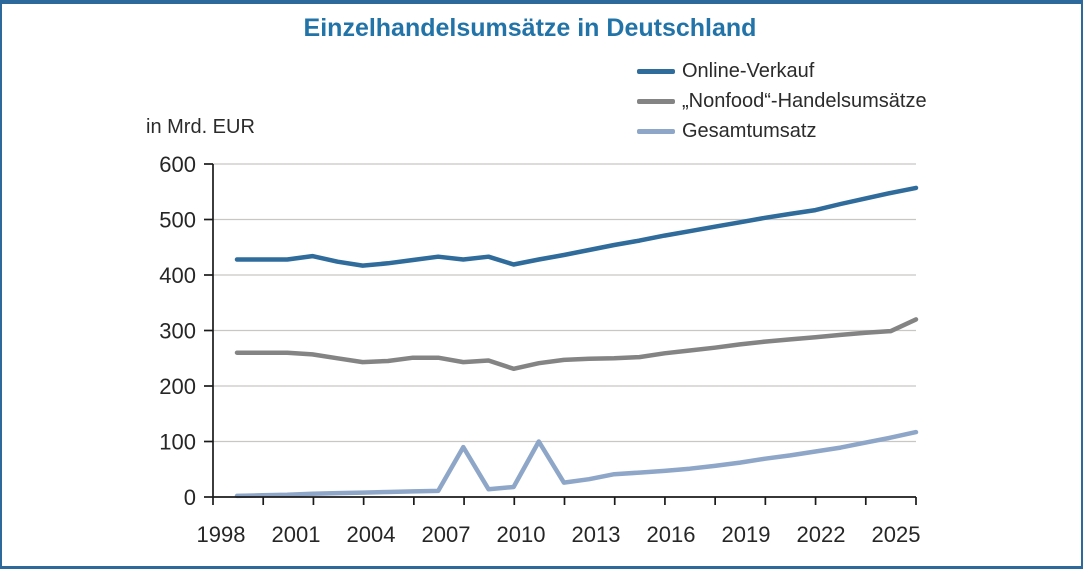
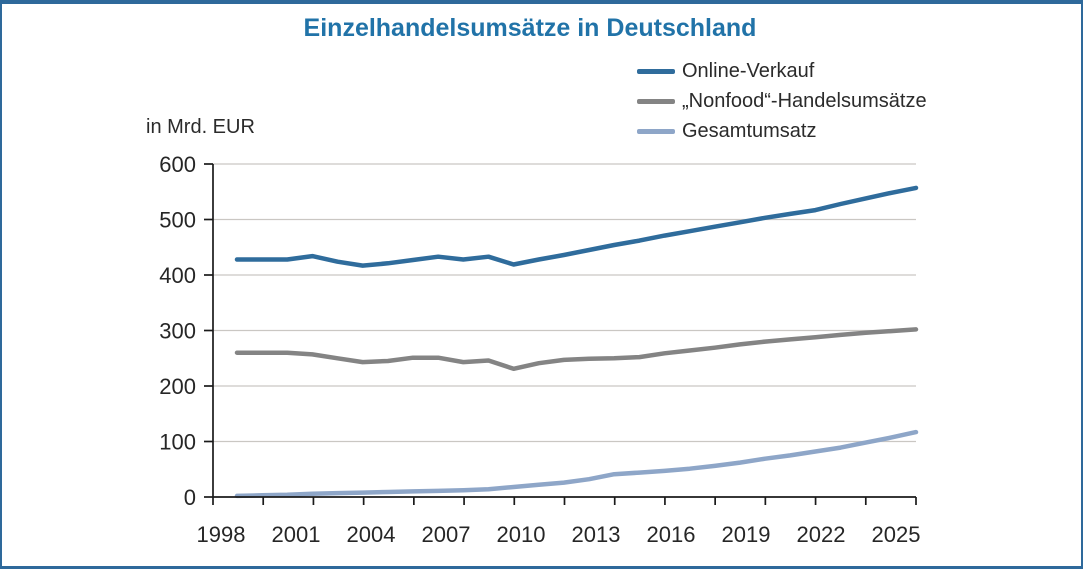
Gesamtumsatz/2007: 90 -> 10
Gesamtumsatz/2010: 100 -> 20
„Nonfood“-Handelsumsätze/2025: 320 -> 300
